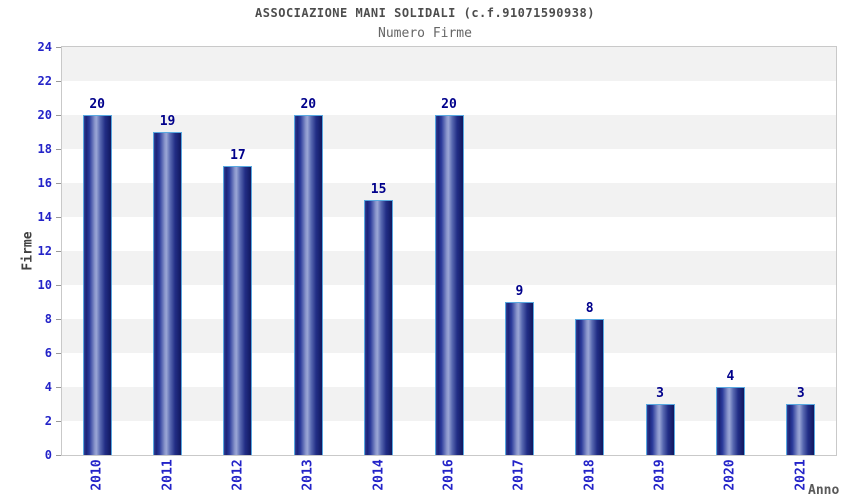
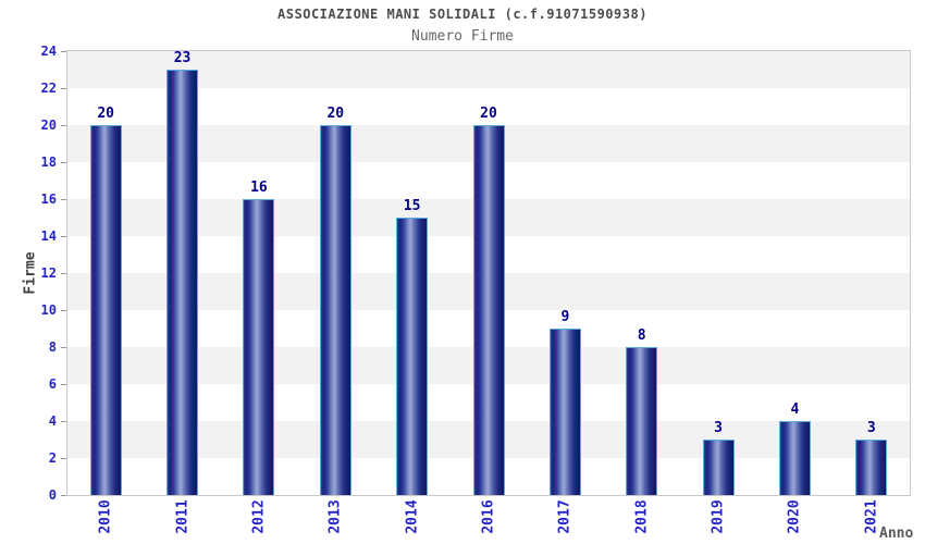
2011: 19 -> 23
2012: 17 -> 16
